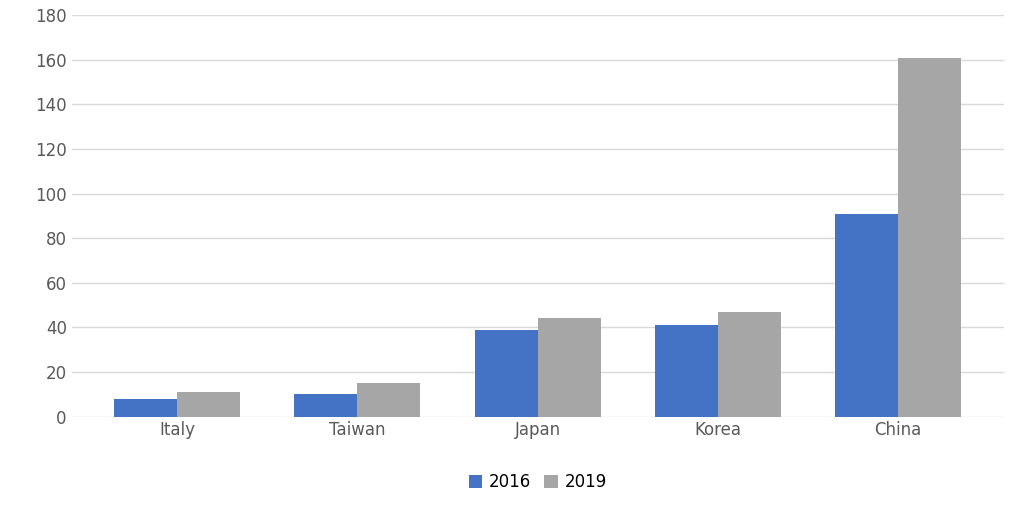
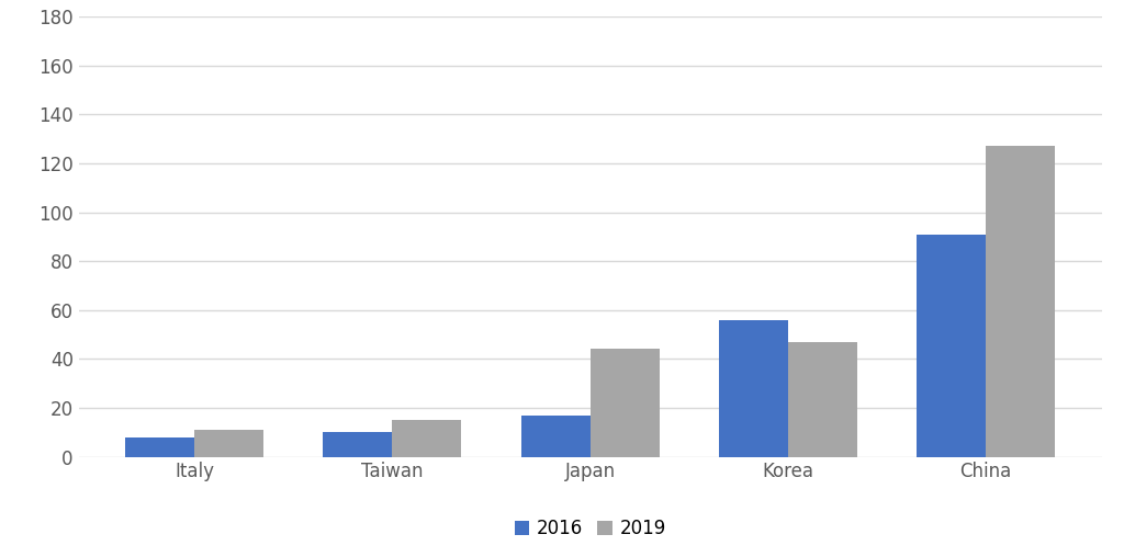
2016/Japan: 39 -> 17
2016/Korea: 41 -> 56
2019/China: 161 -> 127
